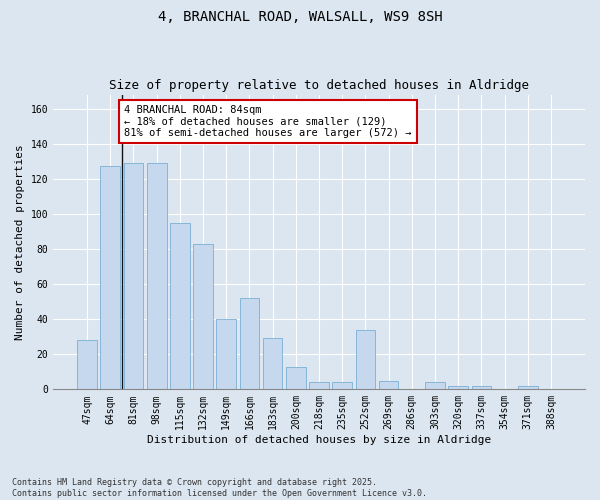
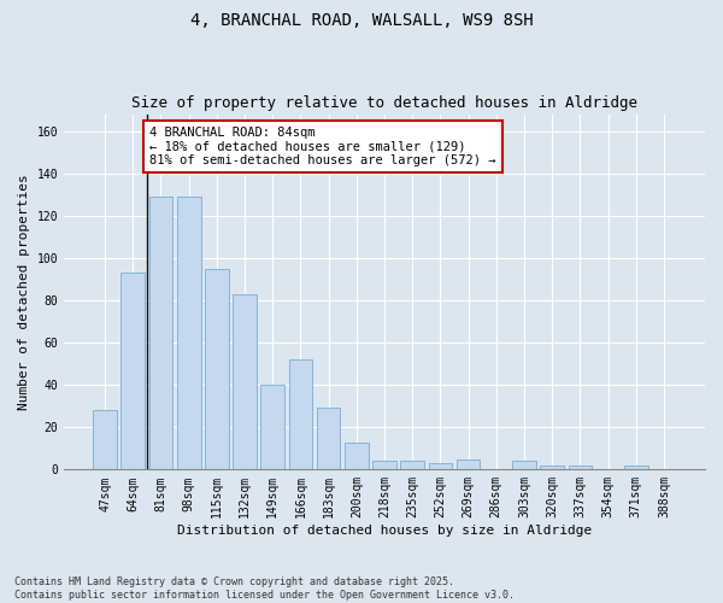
64sqm: 127 -> 93
252sqm: 34 -> 3
